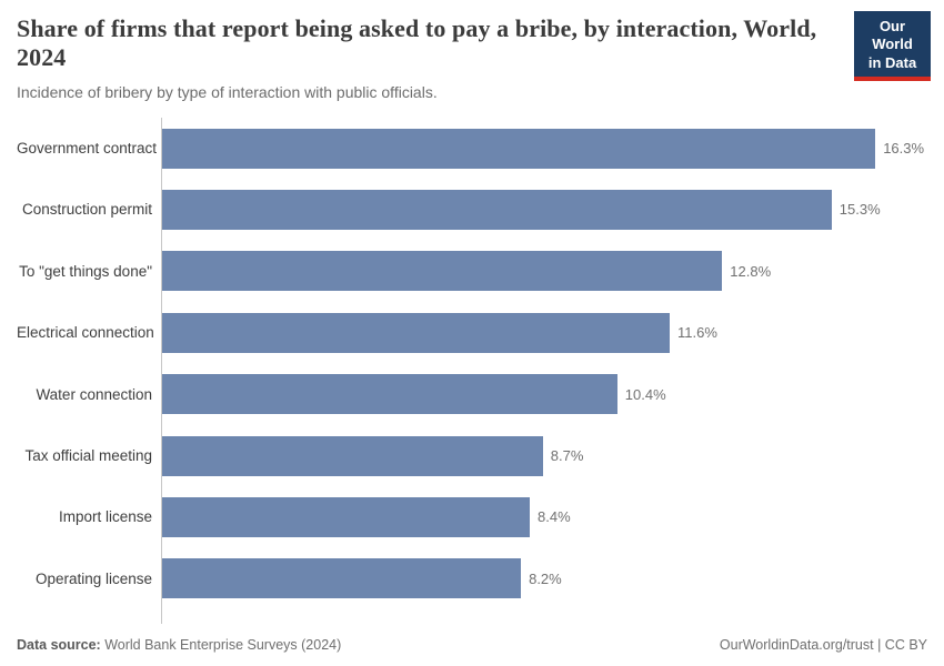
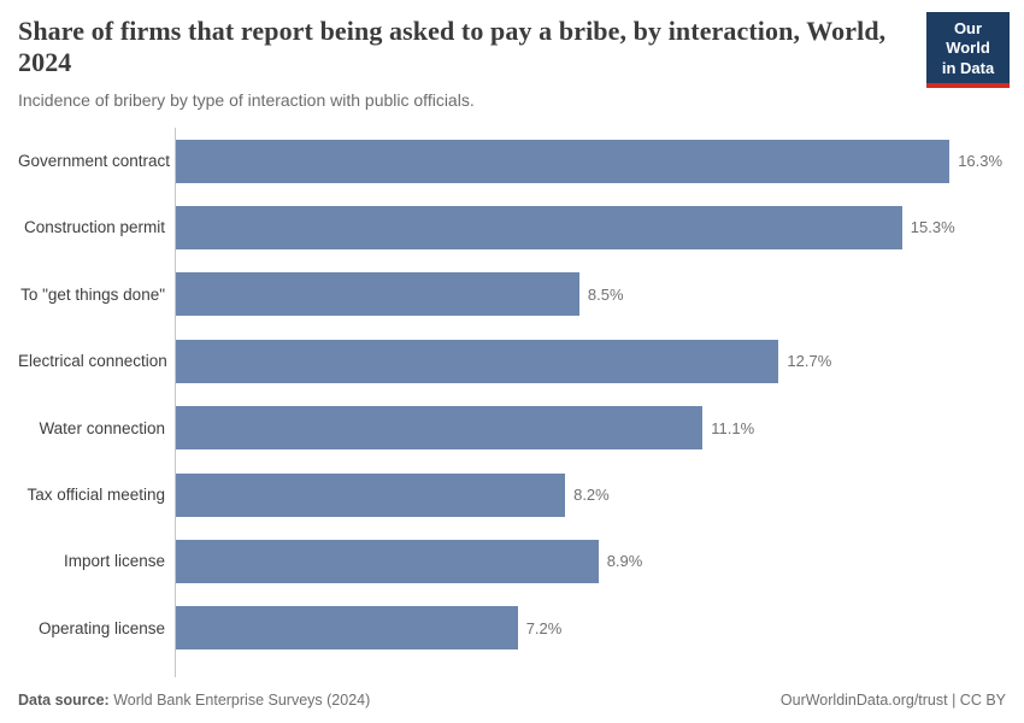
To "get things done": 12.8% -> 8.5%
Electrical connection: 11.6% -> 12.7%
Water connection: 10.4% -> 11.1%
Tax official meeting: 8.7% -> 8.2%
Import license: 8.4% -> 8.9%
Operating license: 8.2% -> 7.2%
